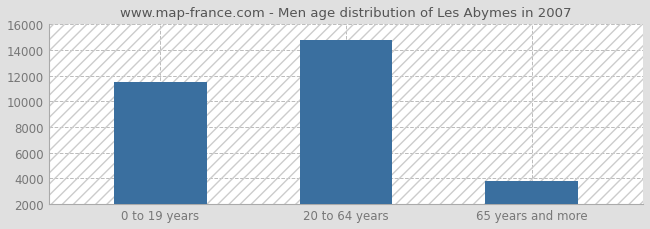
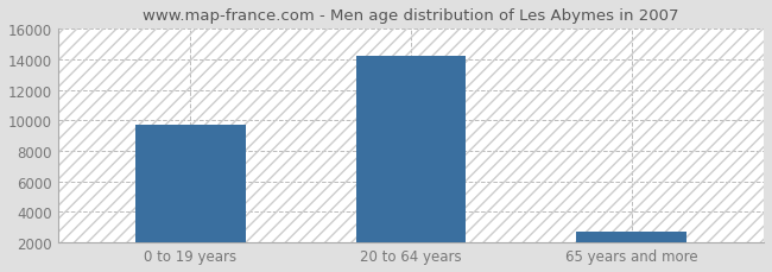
0 to 19 years: 11500 -> 9700
20 to 64 years: 14800 -> 14200
65 years and more: 3800 -> 2700
